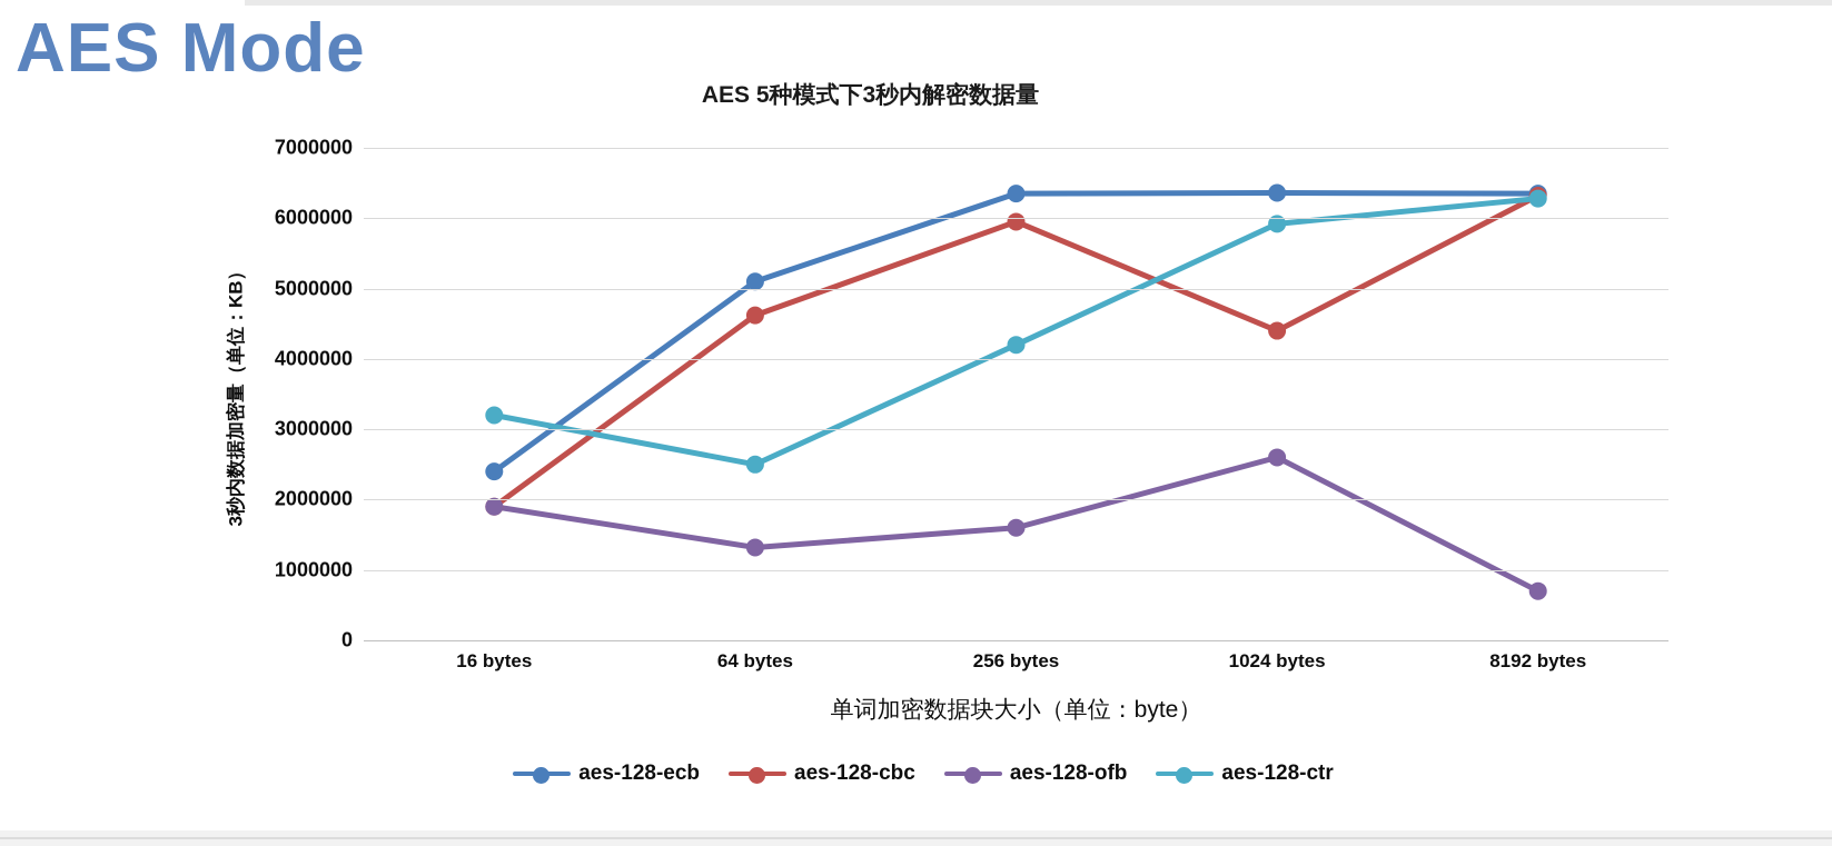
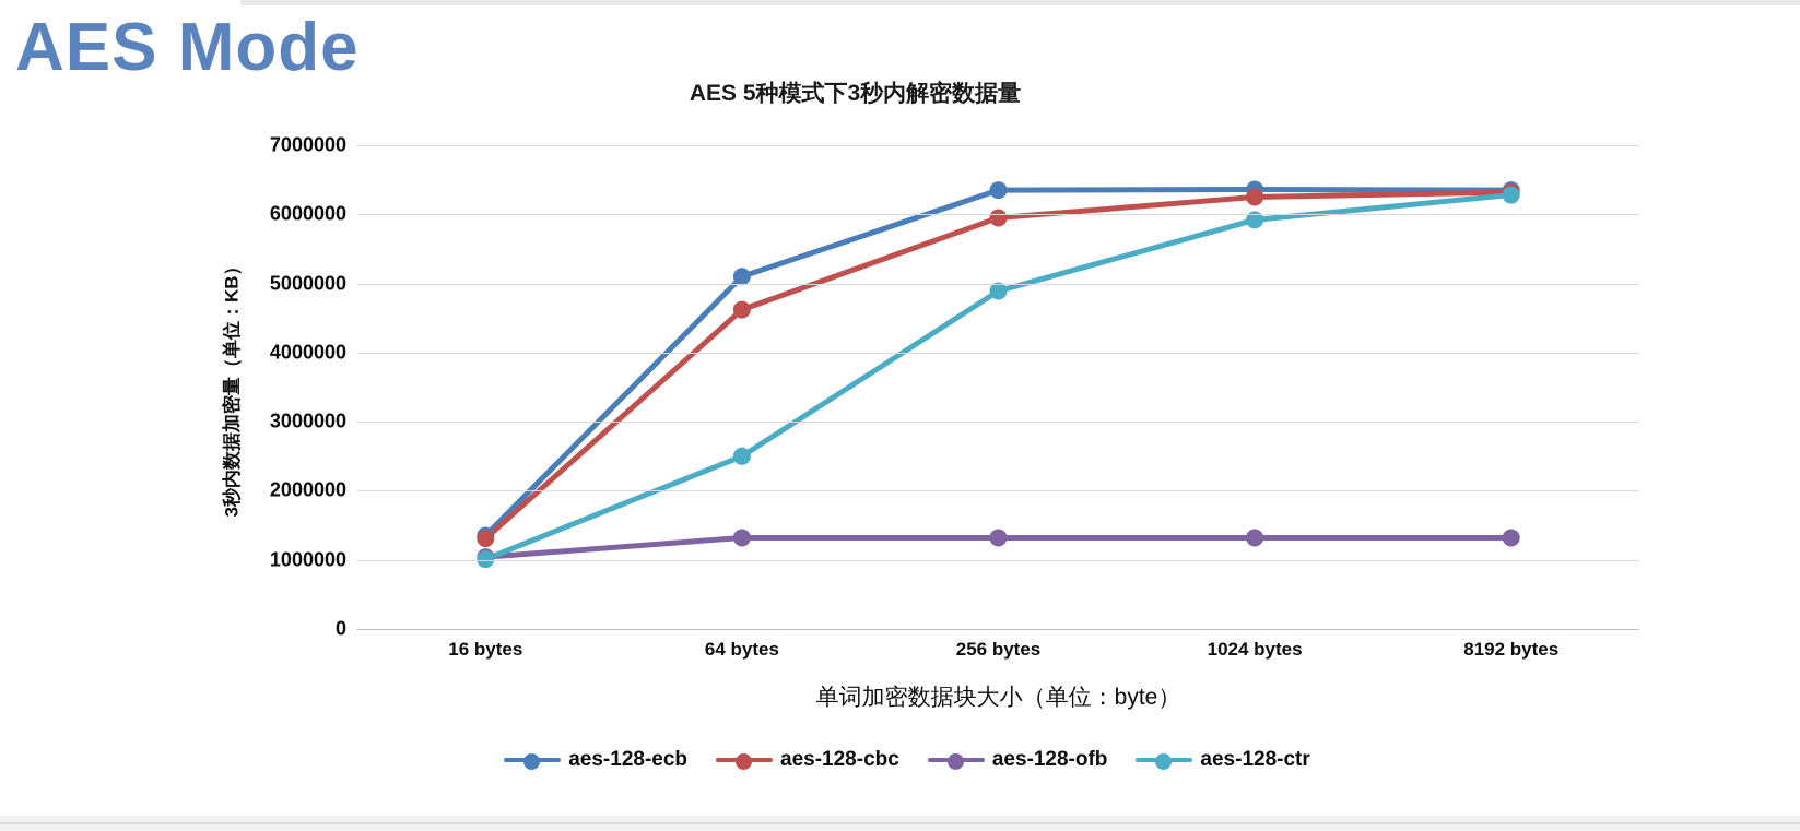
aes-128-ecb/16 bytes: 2400000 -> 1400000
aes-128-cbc/16 bytes: 1900000 -> 1300000
aes-128-ofb/16 bytes: 1900000 -> 1000000
aes-128-ctr/16 bytes: 3200000 -> 1000000
aes-128-ofb/256 bytes: 1600000 -> 1300000
aes-128-ctr/256 bytes: 4200000 -> 4900000
aes-128-cbc/1024 bytes: 4400000 -> 6200000
aes-128-ofb/1024 bytes: 2600000 -> 1300000
aes-128-ofb/8192 bytes: 700000 -> 1300000
